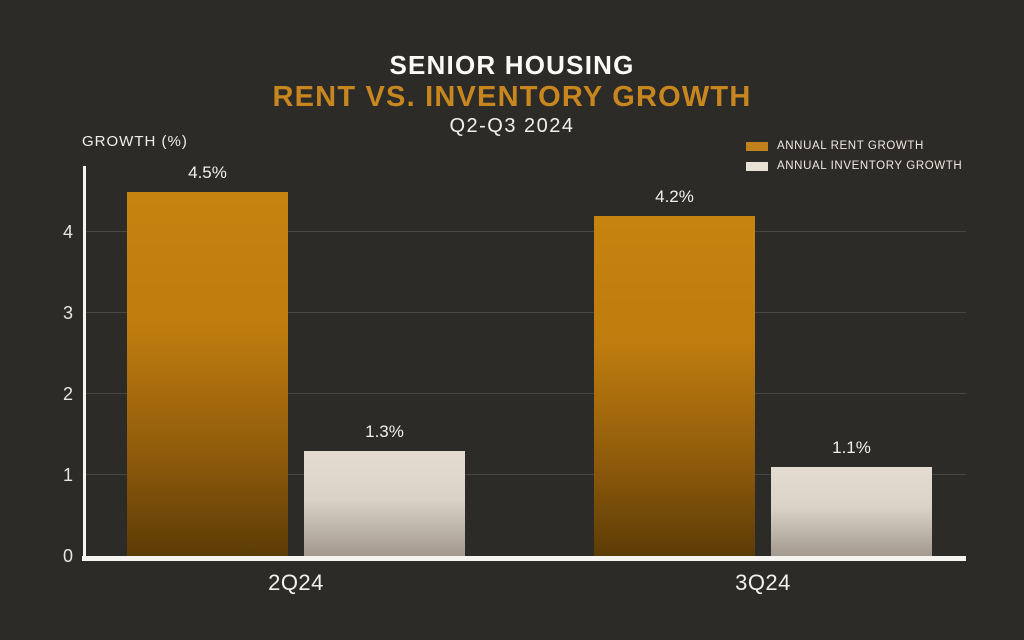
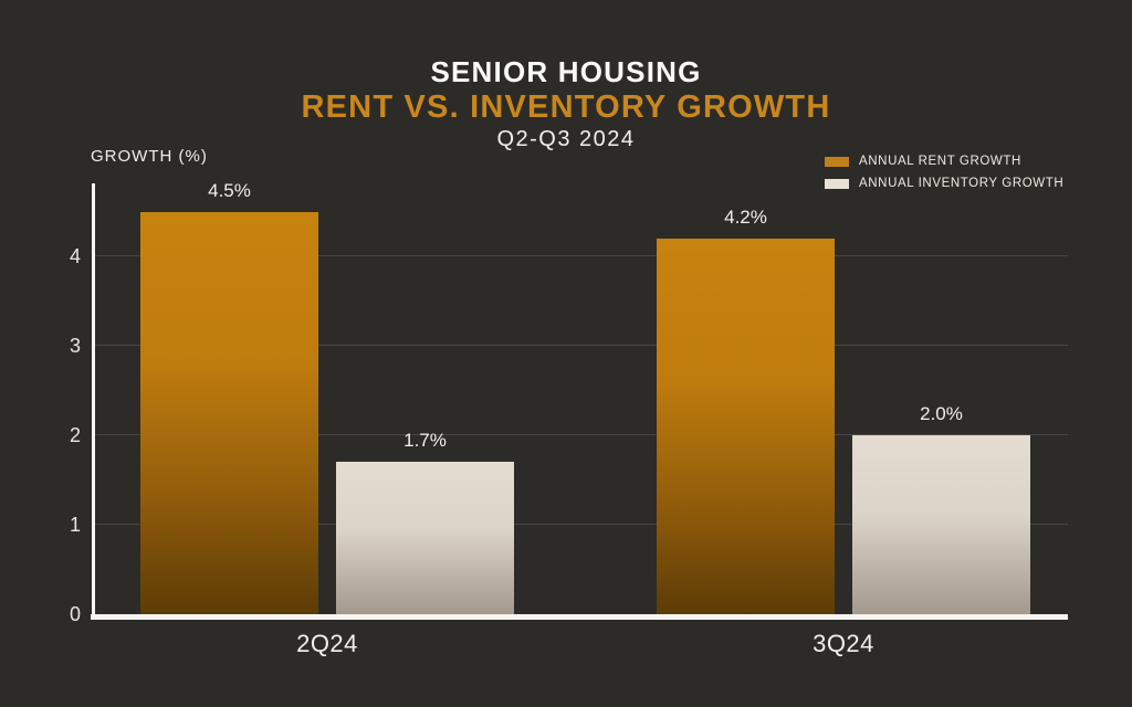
ANNUAL INVENTORY GROWTH/2Q24: 1.3% -> 1.7%
ANNUAL INVENTORY GROWTH/3Q24: 1.1% -> 2.0%
